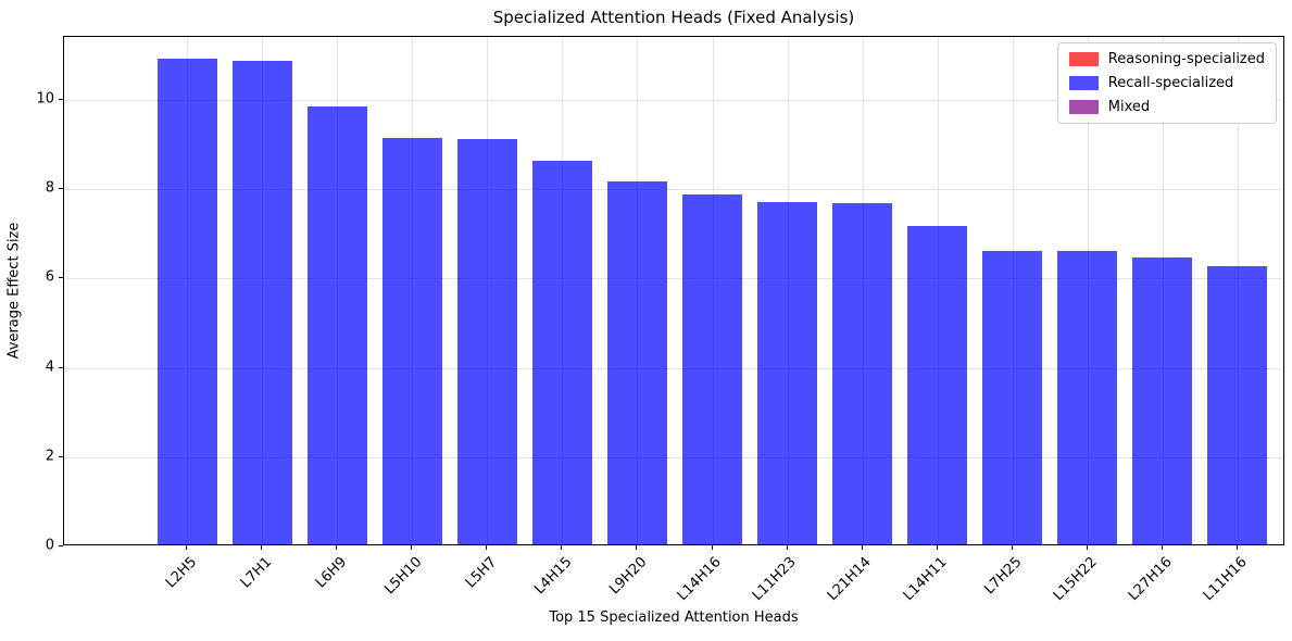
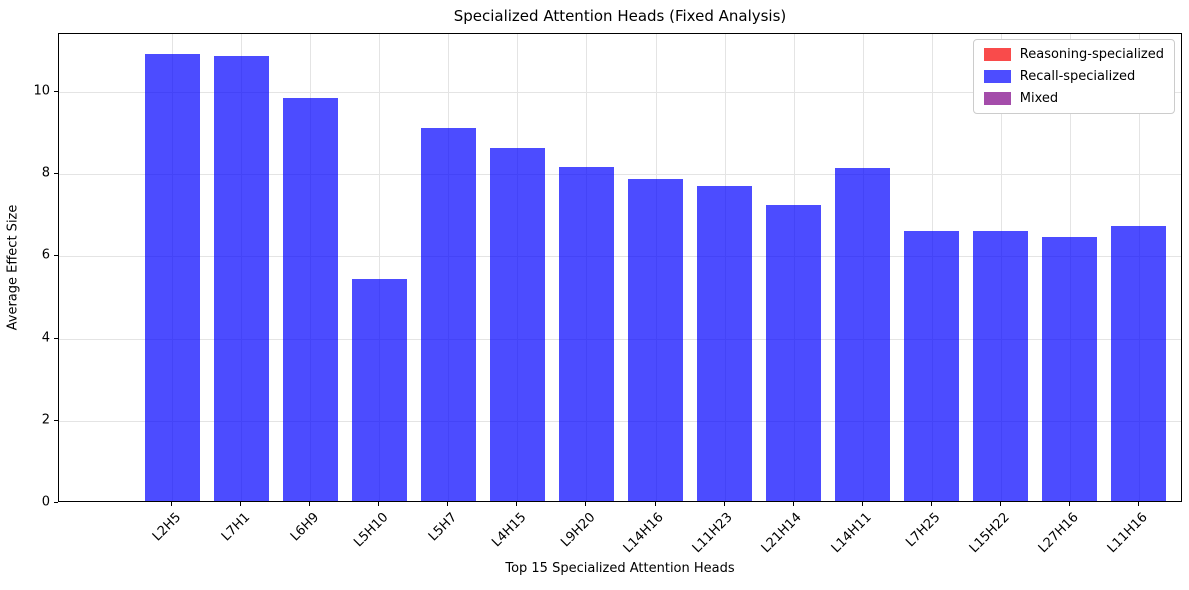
L5H10: 9.1 -> 5.4
L21H14: 7.6 -> 7.2
L14H11: 7.1 -> 8.1
L11H16: 6.2 -> 6.7
